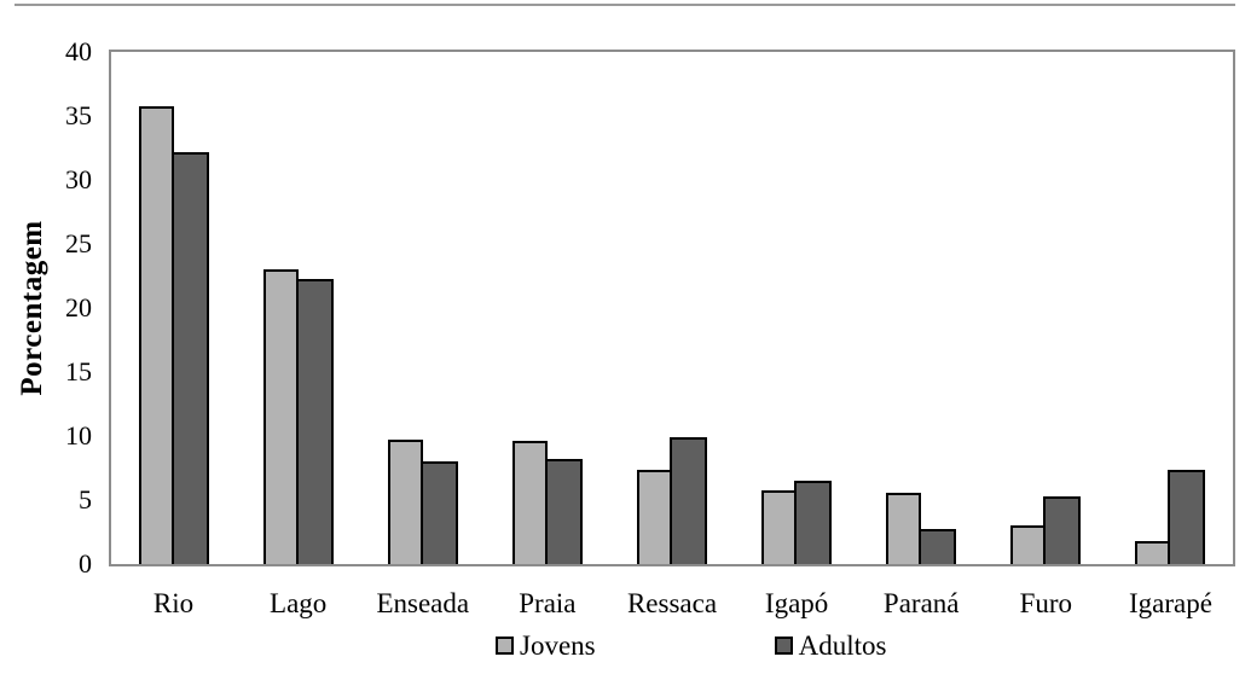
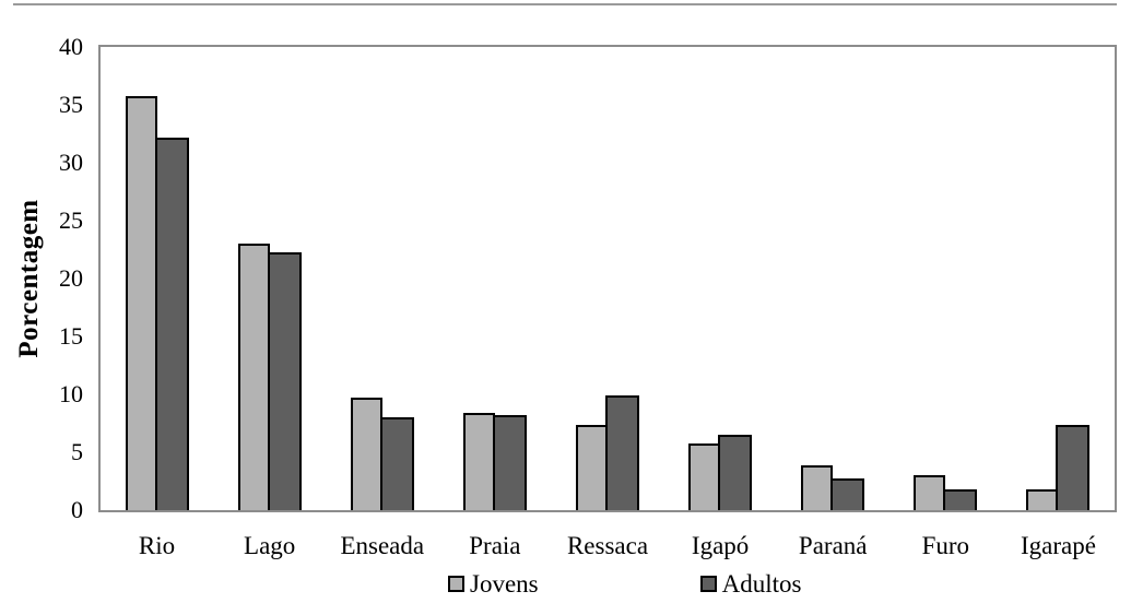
Jovens/Praia: 9.6 -> 8.4
Jovens/Paraná: 5.6 -> 3.9
Adultos/Furo: 5.3 -> 1.8
